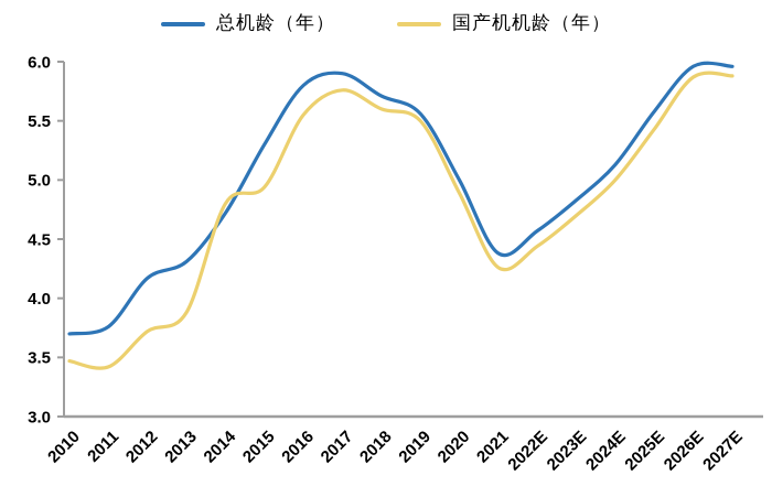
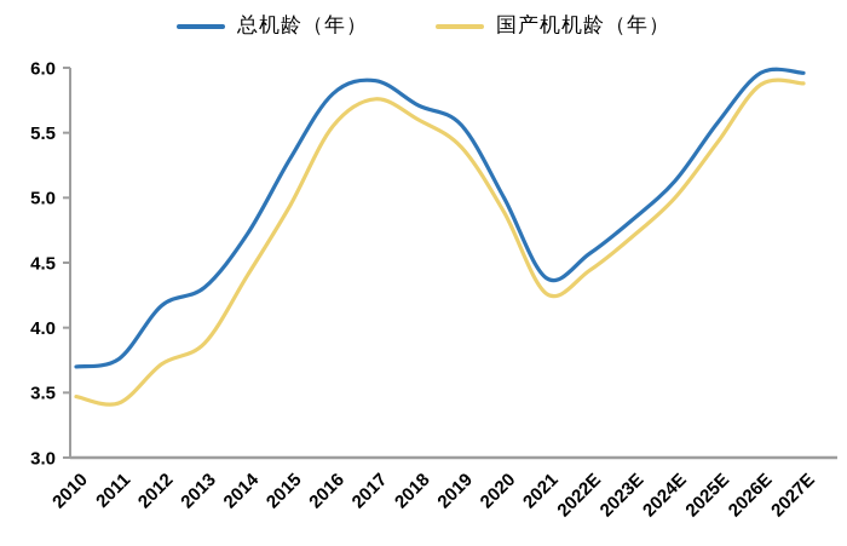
国产机机龄（年）/2014: 4.80 -> 4.40
国产机机龄（年）/2019: 5.50 -> 5.39
